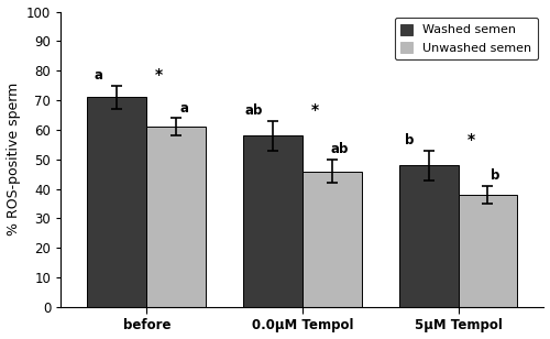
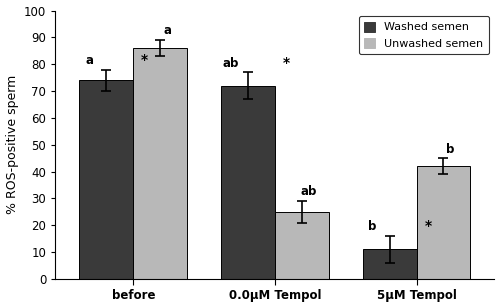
Washed semen/before: 71 -> 74
Unwashed semen/before: 61 -> 86
Washed semen/0.0μM Tempol: 58 -> 72
Unwashed semen/0.0μM Tempol: 46 -> 25
Washed semen/5μM Tempol: 48 -> 11
Unwashed semen/5μM Tempol: 38 -> 42
